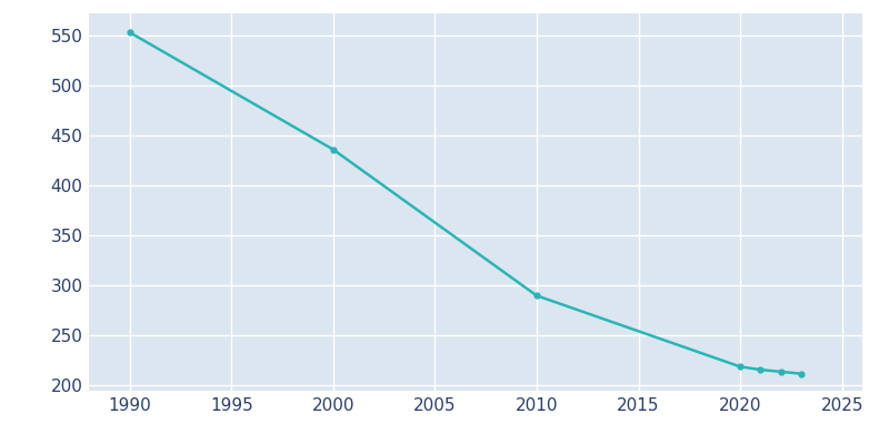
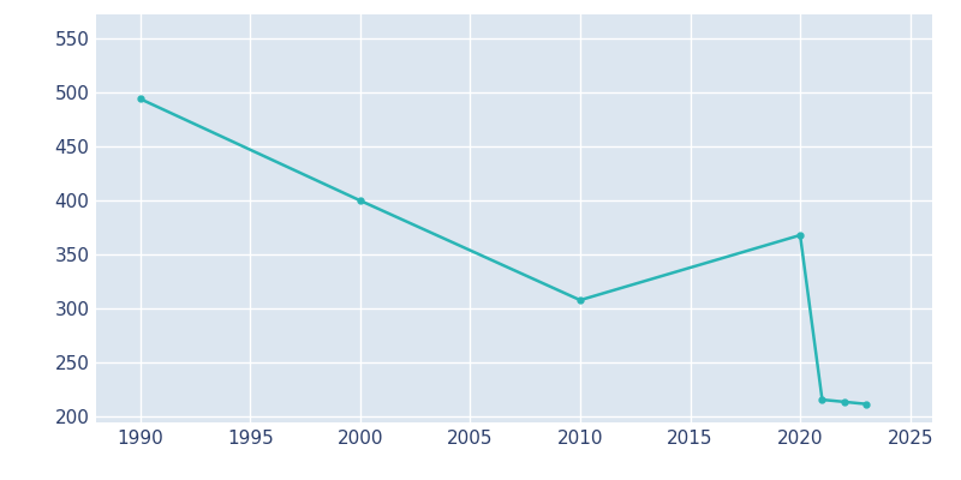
1990: 553 -> 494
2000: 436 -> 400
2010: 290 -> 308
2020: 219 -> 368
